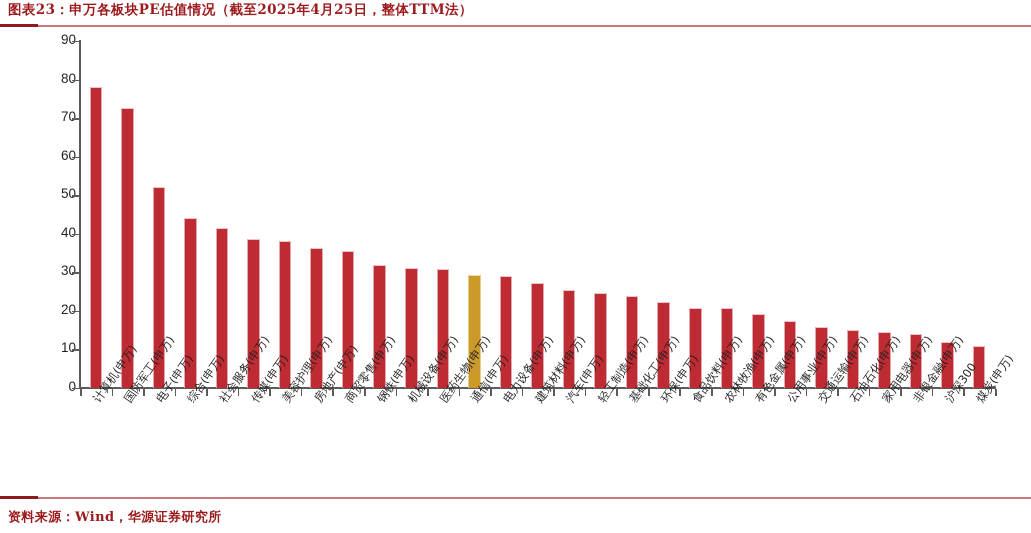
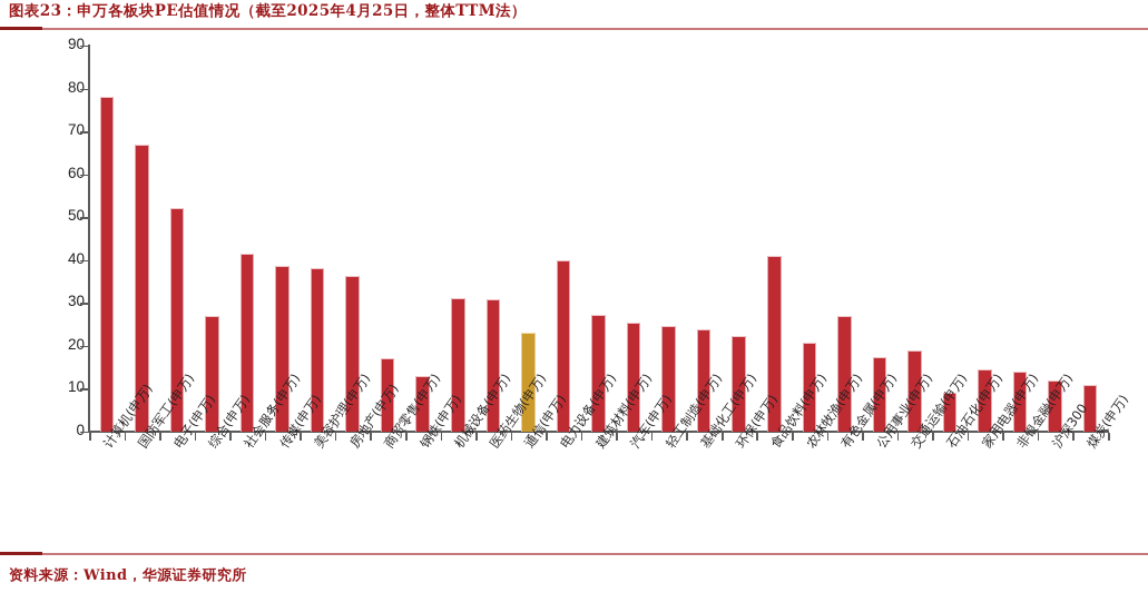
国防军工(申万): 72 -> 67
综合(申万): 44 -> 27
商贸零售(申万): 36 -> 17
钢铁(申万): 32 -> 13
通信(申万): 29 -> 23
电力设备(申万): 29 -> 40
食品饮料(申万): 21 -> 41
有色金属(申万): 19 -> 27
交通运输(申万): 16 -> 19
石油石化(申万): 15 -> 9
